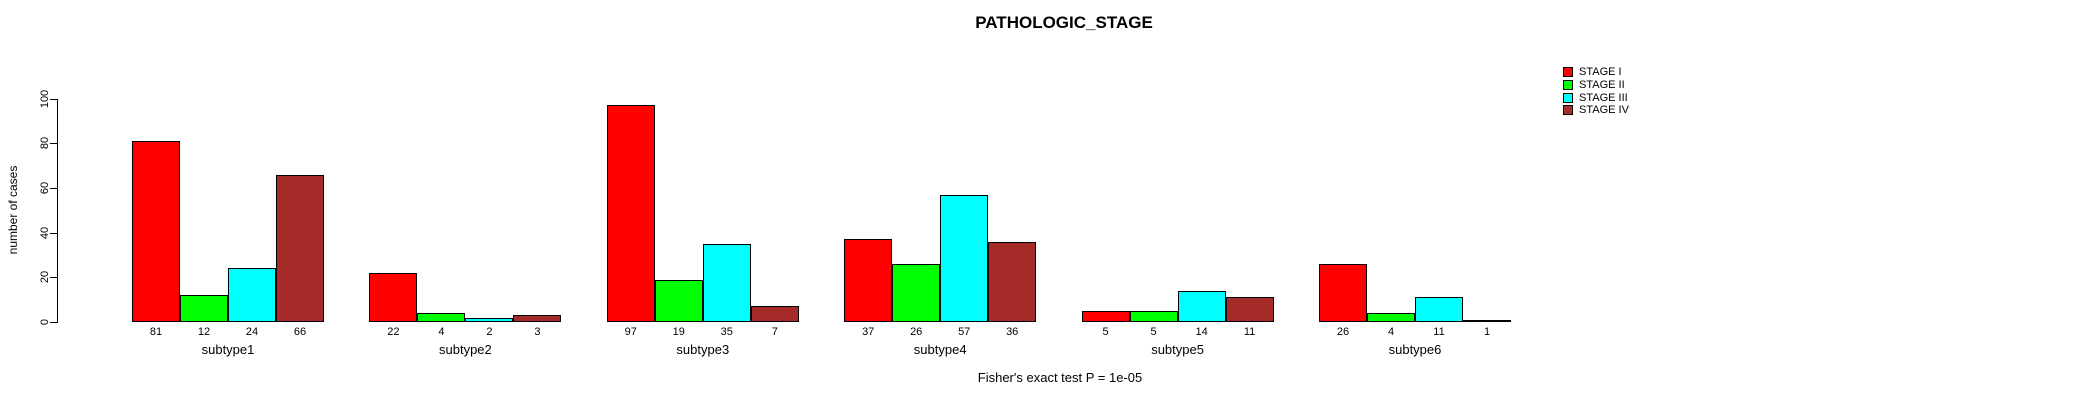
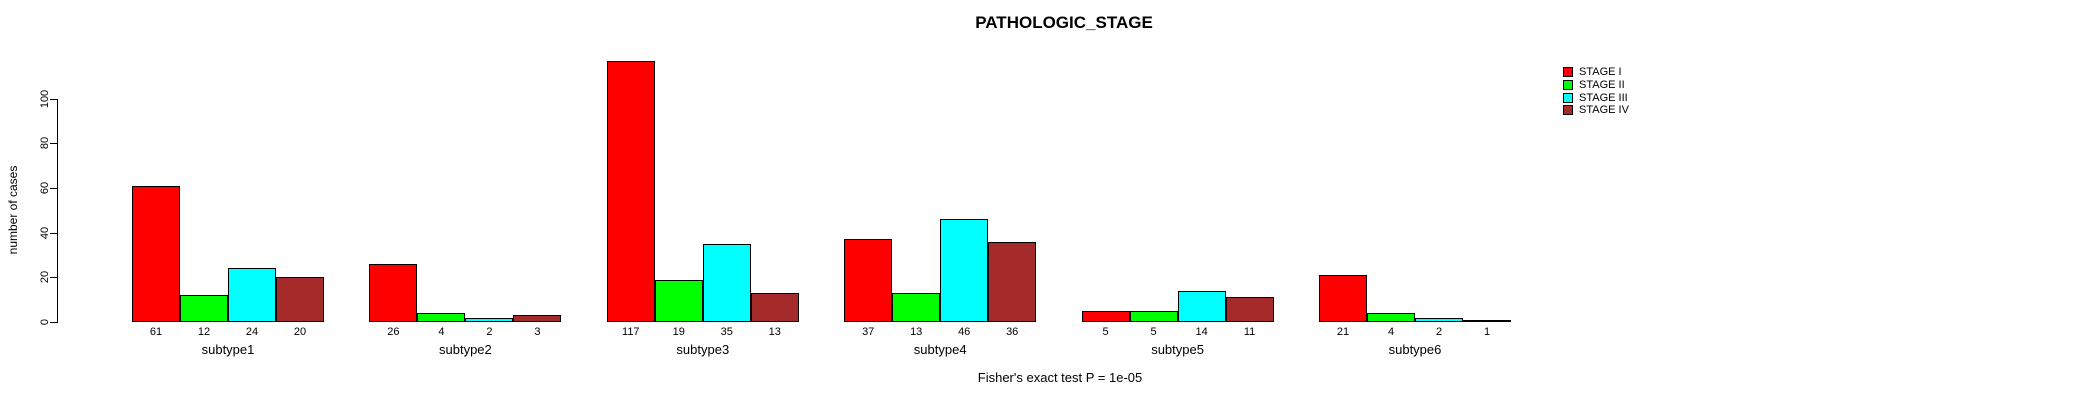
STAGE I/subtype1: 81 -> 61
STAGE IV/subtype1: 66 -> 20
STAGE I/subtype2: 22 -> 26
STAGE I/subtype3: 97 -> 117
STAGE IV/subtype3: 7 -> 13
STAGE II/subtype4: 26 -> 13
STAGE III/subtype4: 57 -> 46
STAGE I/subtype6: 26 -> 21
STAGE III/subtype6: 11 -> 2
